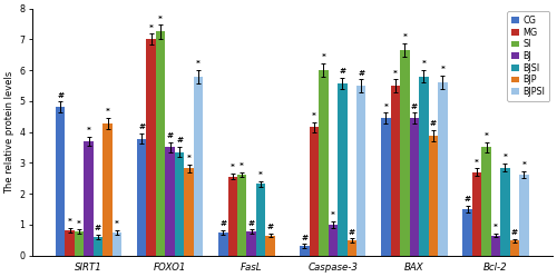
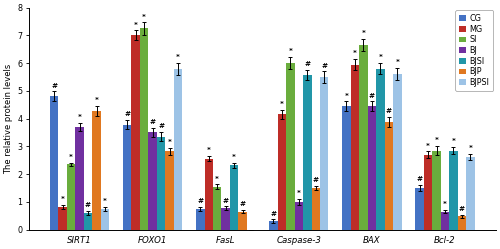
SI/SIRT1: 0.78 -> 2.35
SI/FasL: 2.62 -> 1.55
BJP/Caspase-3: 0.48 -> 1.50
MG/BAX: 5.50 -> 5.95
SI/Bcl-2: 3.50 -> 2.85
